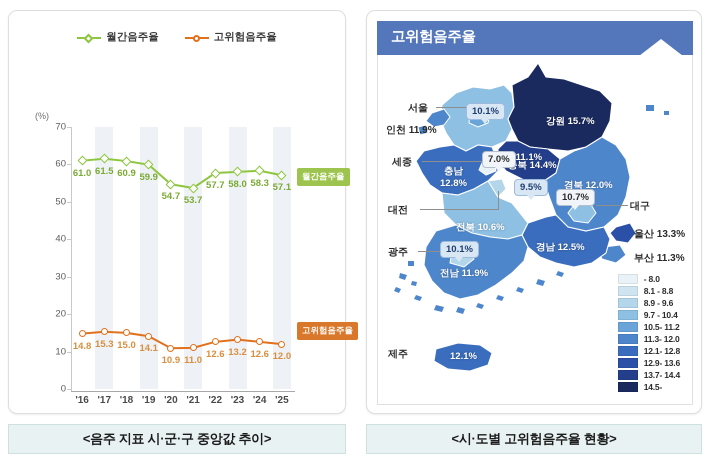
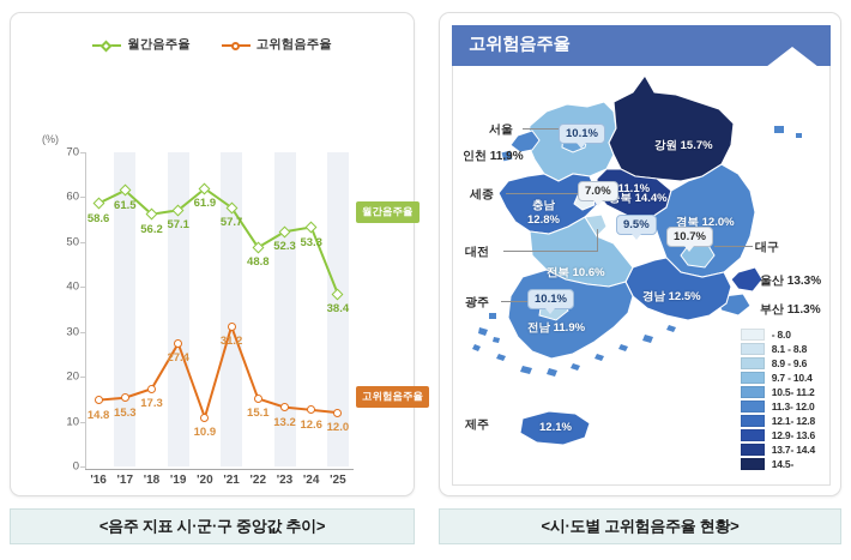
월간음주율/'16: 61.0 -> 58.6
월간음주율/'18: 60.9 -> 56.2
고위험음주율/'18: 15.0 -> 17.3
월간음주율/'19: 59.9 -> 57.1
고위험음주율/'19: 14.1 -> 27.4
월간음주율/'20: 54.7 -> 61.9
월간음주율/'21: 53.7 -> 57.7
고위험음주율/'21: 11.0 -> 31.2
월간음주율/'22: 57.7 -> 48.8
고위험음주율/'22: 12.6 -> 15.1
월간음주율/'23: 58.0 -> 52.3
월간음주율/'24: 58.3 -> 53.3
월간음주율/'25: 57.1 -> 38.4
